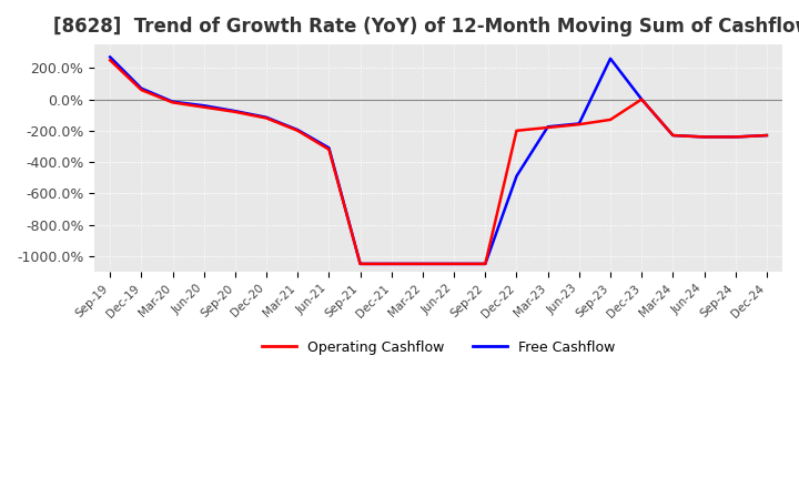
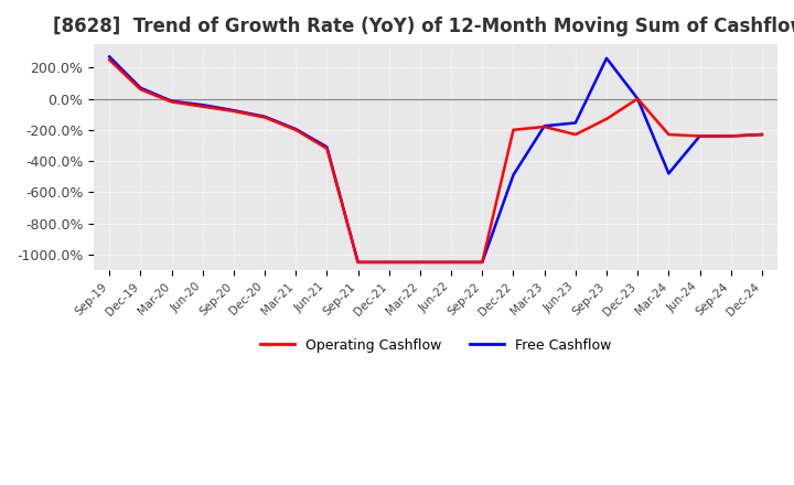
Operating Cashflow/Jun-23: -160% -> -230%
Free Cashflow/Mar-24: -230% -> -480%
